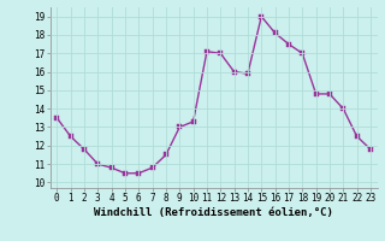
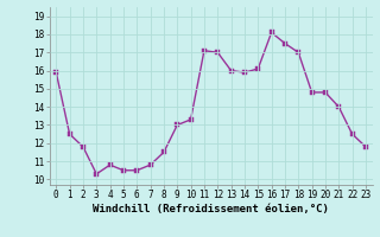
0: 13.5 -> 15.9
3: 11.0 -> 10.3
15: 19.0 -> 16.1
